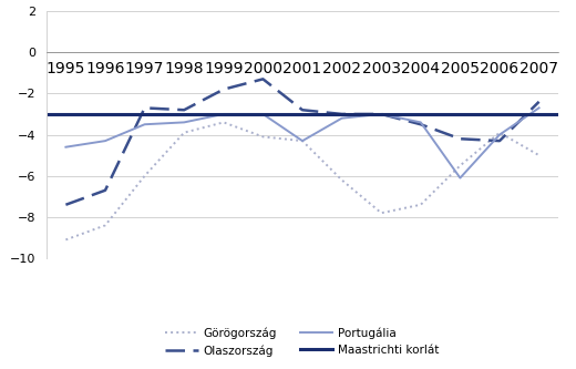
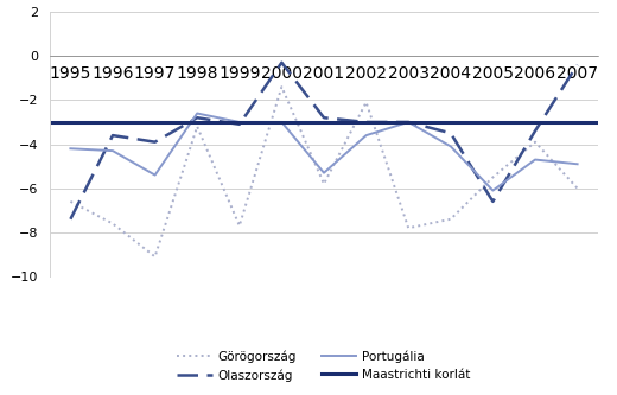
Görögország/1995: -9.1 -> -6.6
Portugália/1995: -4.6 -> -4.2
Görögország/1996: -8.4 -> -7.6
Olaszország/1996: -6.7 -> -3.6
Görögország/1997: -6.0 -> -9.1
Olaszország/1997: -2.7 -> -3.9
Portugália/1997: -3.5 -> -5.4
Görögország/1998: -3.9 -> -3.2
Portugália/1998: -3.4 -> -2.6
Görögország/1999: -3.4 -> -7.7
Olaszország/1999: -1.8 -> -3.1
Görögország/2000: -4.1 -> -1.4
Olaszország/2000: -1.3 -> -0.3
Görögország/2001: -4.3 -> -5.8
Portugália/2001: -4.3 -> -5.3
Görögország/2002: -6.2 -> -2.1
Portugália/2002: -3.2 -> -3.6
Portugália/2004: -3.4 -> -4.1
Olaszország/2005: -4.2 -> -6.6
Olaszország/2006: -4.3 -> -3.4
Portugália/2006: -4.0 -> -4.7
Görögország/2007: -5.0 -> -6.0
Olaszország/2007: -2.4 -> -0.4
Portugália/2007: -2.7 -> -4.9
